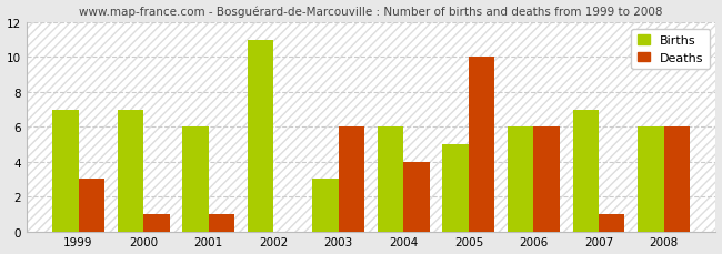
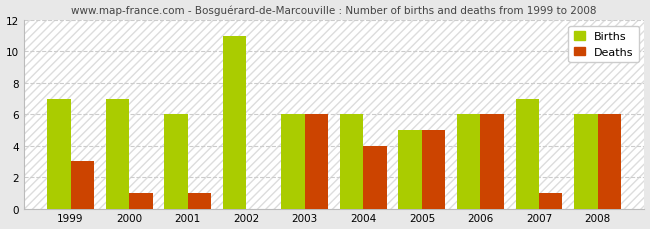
Births/2003: 3 -> 6
Deaths/2005: 10 -> 5
